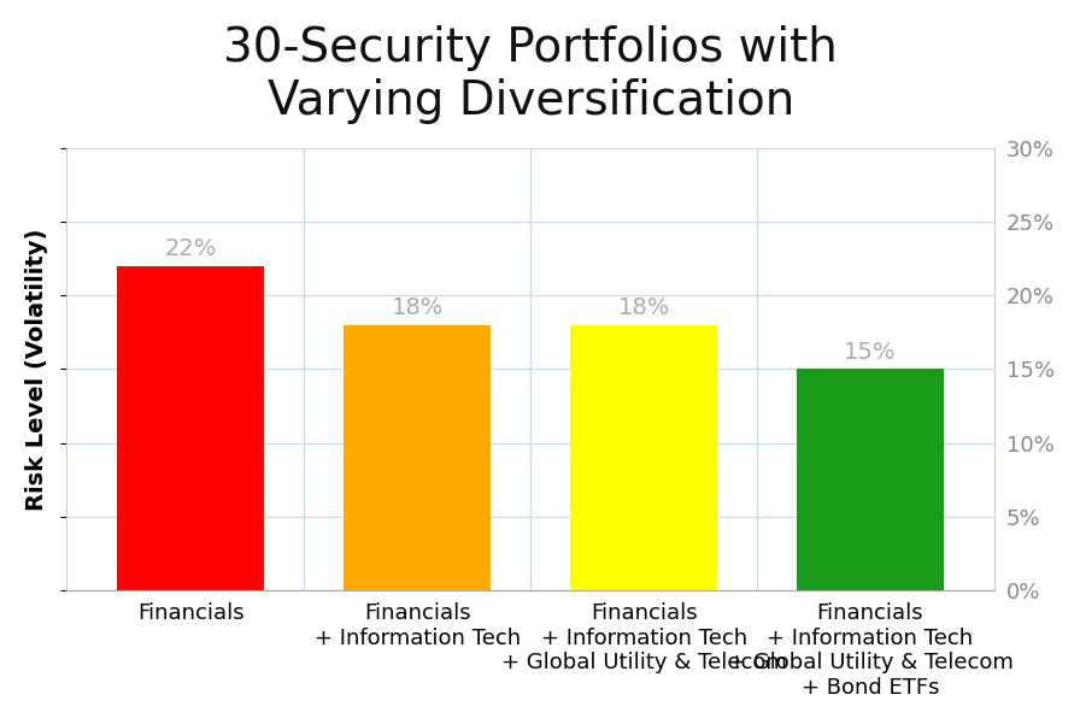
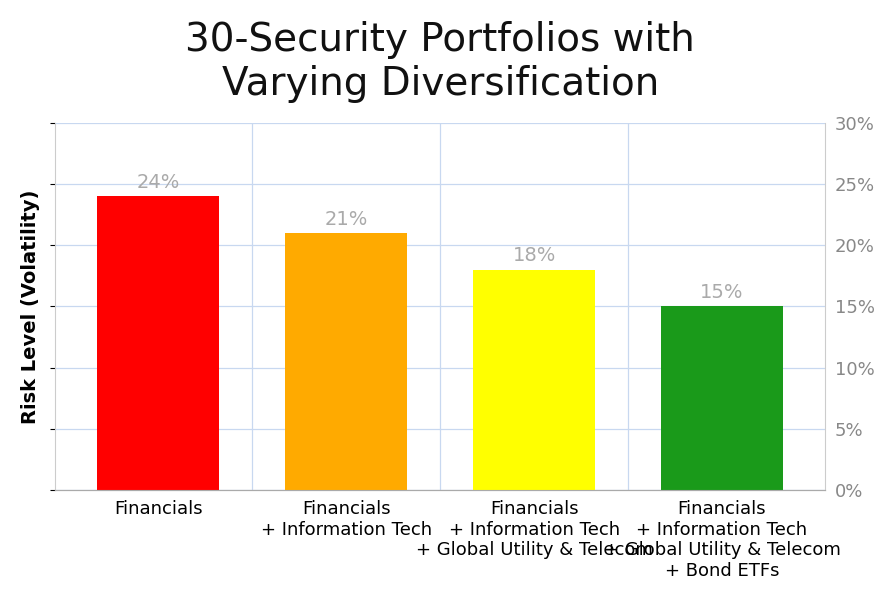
Financials: 22% -> 24%
Financials + Information Tech: 18% -> 21%
